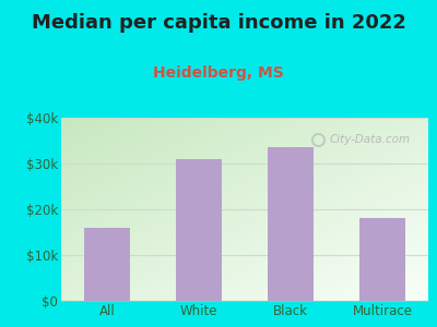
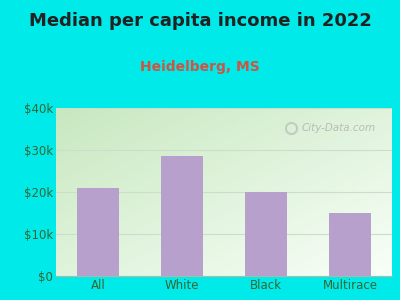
All: $16.0k -> $21.0k
White: $31.0k -> $28.5k
Black: $33.5k -> $20.0k
Multirace: $18.0k -> $15.0k
